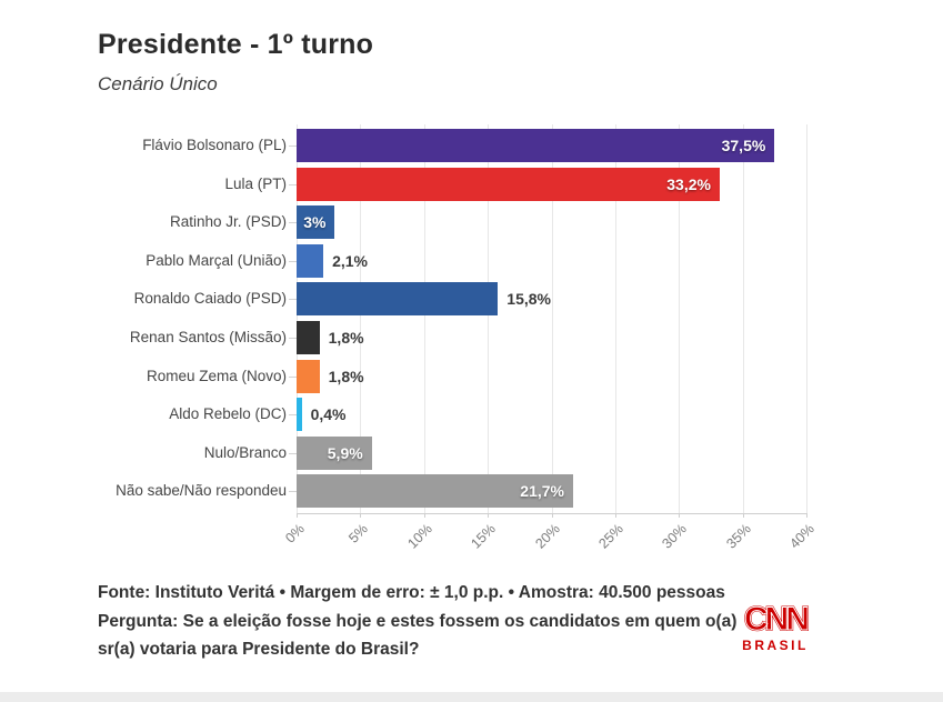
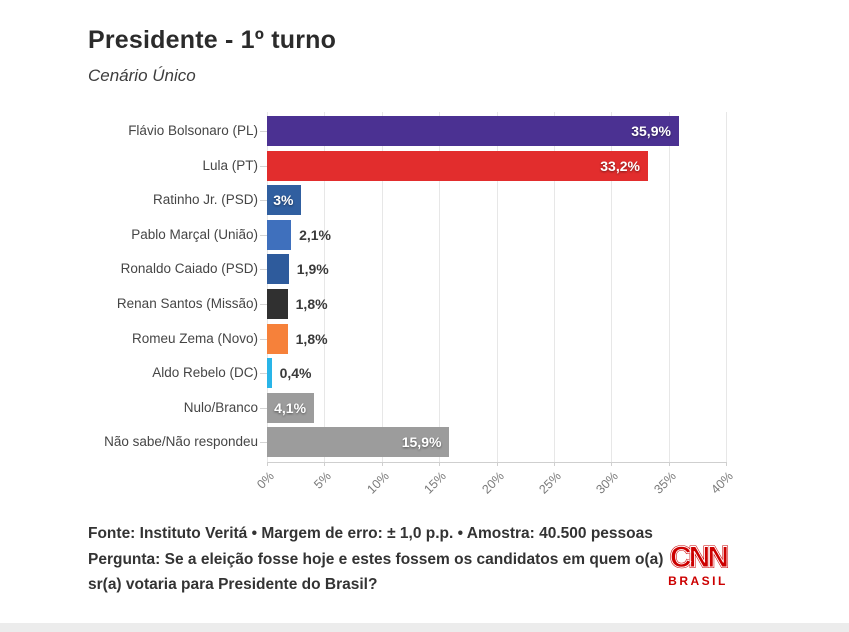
Flávio Bolsonaro (PL): 37,5% -> 35,9%
Ronaldo Caiado (PSD): 15,8% -> 1,9%
Nulo/Branco: 5,9% -> 4,1%
Não sabe/Não respondeu: 21,7% -> 15,9%
